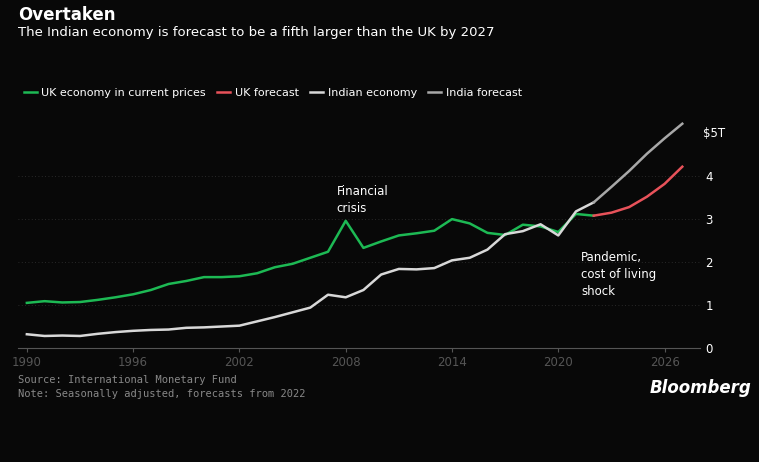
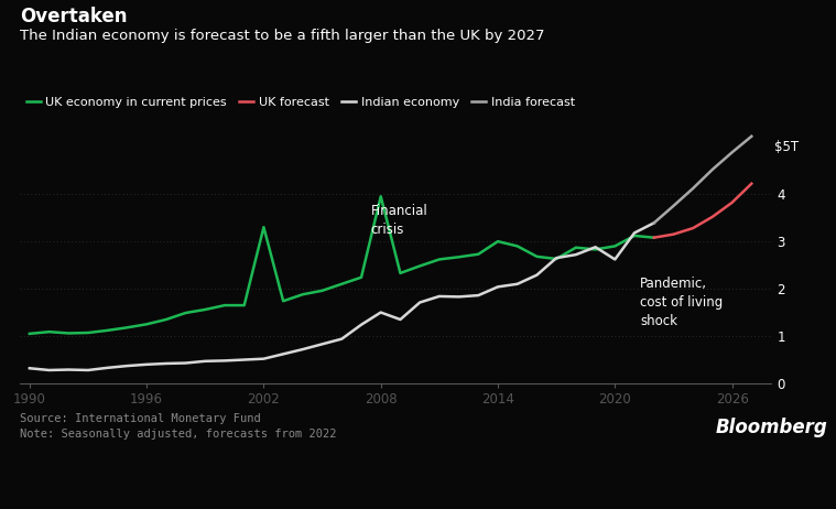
UK economy in current prices/2002: 1.67 -> 3.30
UK economy in current prices/2008: 2.96 -> 3.95
Indian economy/2008: 1.18 -> 1.50
UK economy in current prices/2020: 2.70 -> 2.90
